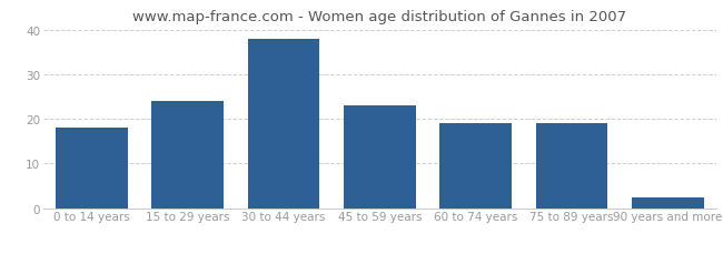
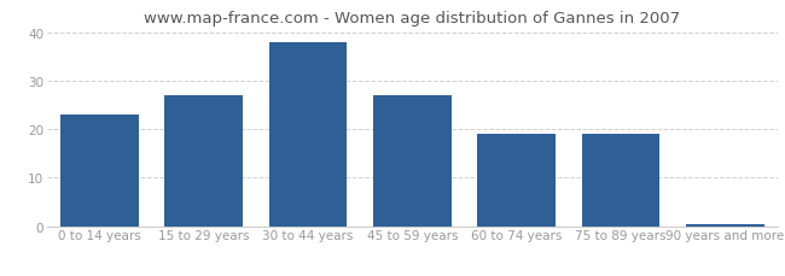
0 to 14 years: 18.0 -> 23.0
15 to 29 years: 24.0 -> 27.0
45 to 59 years: 23.0 -> 27.0
90 years and more: 2.5 -> 0.5
